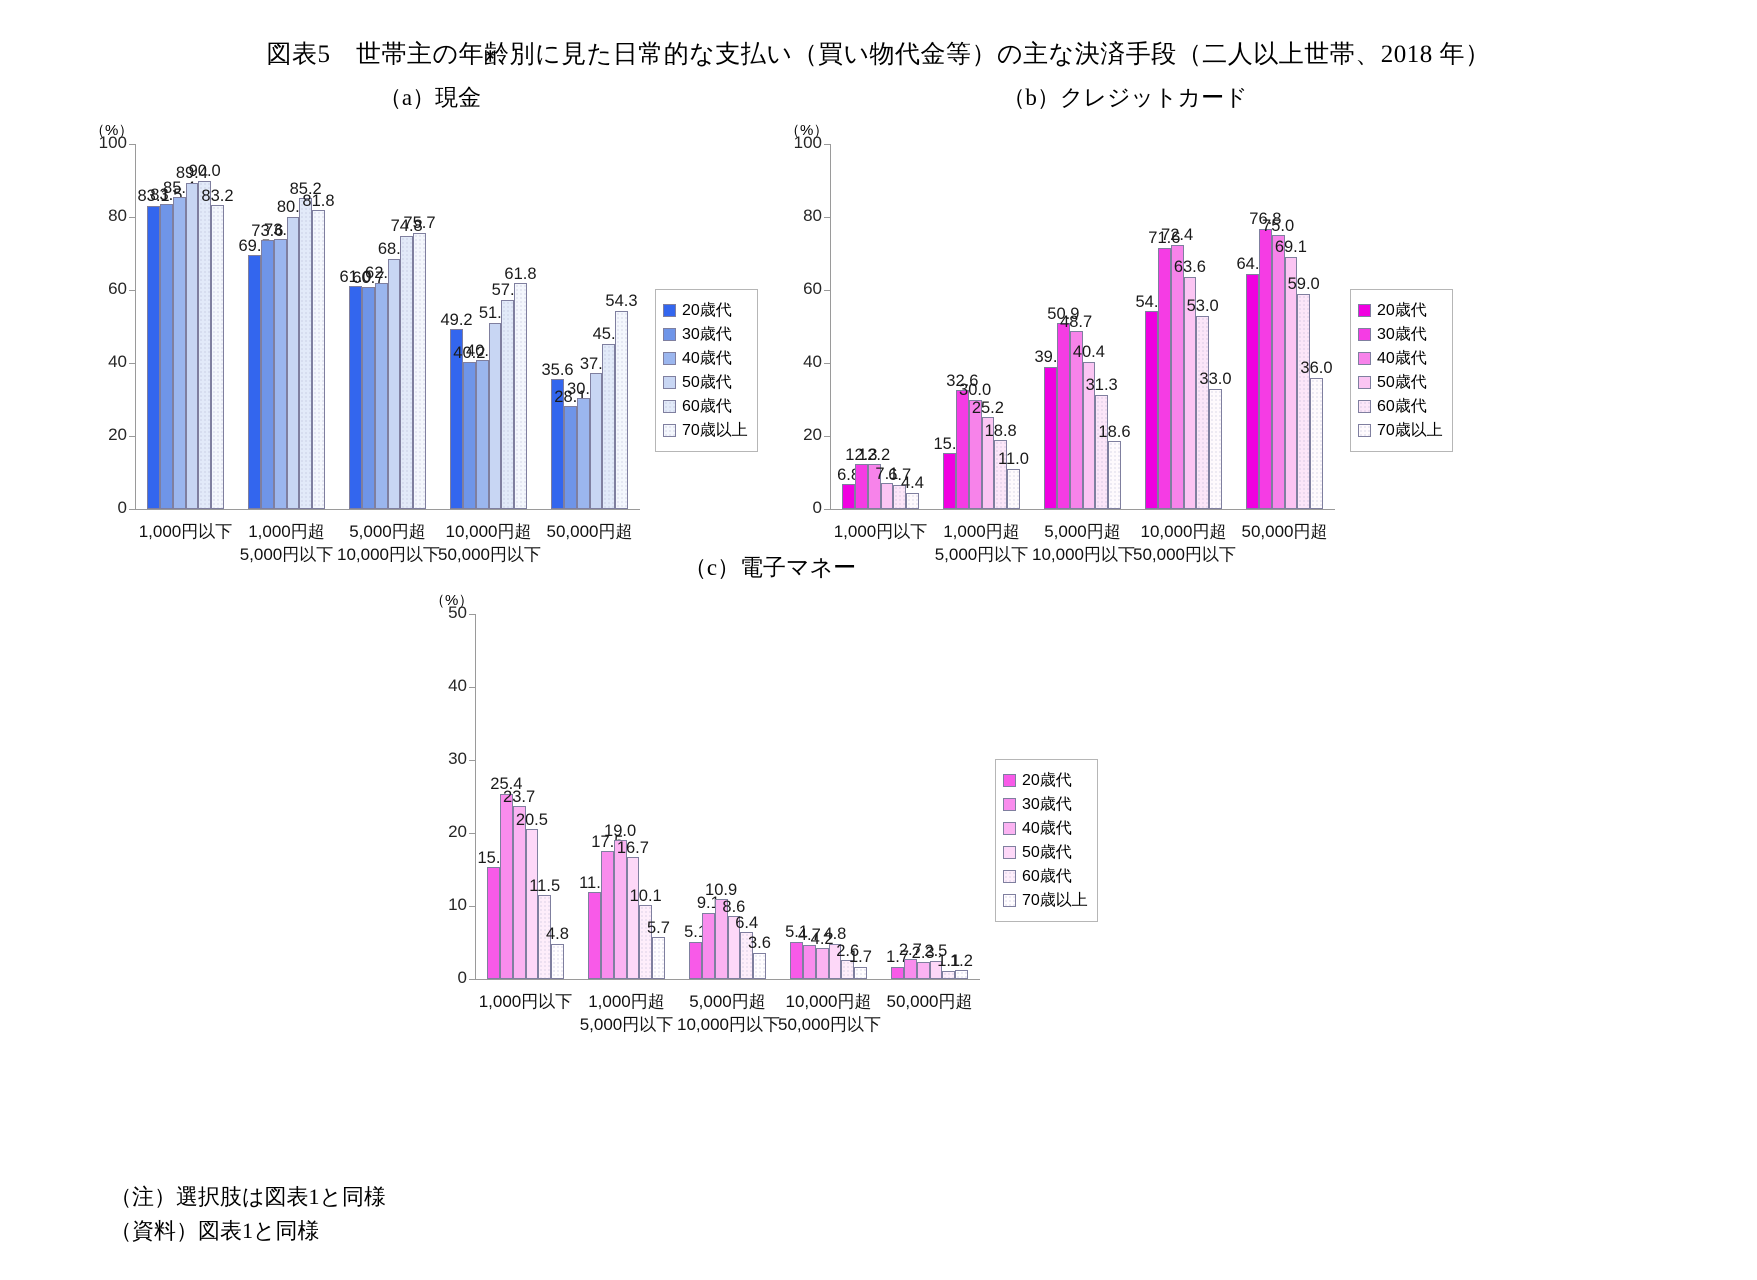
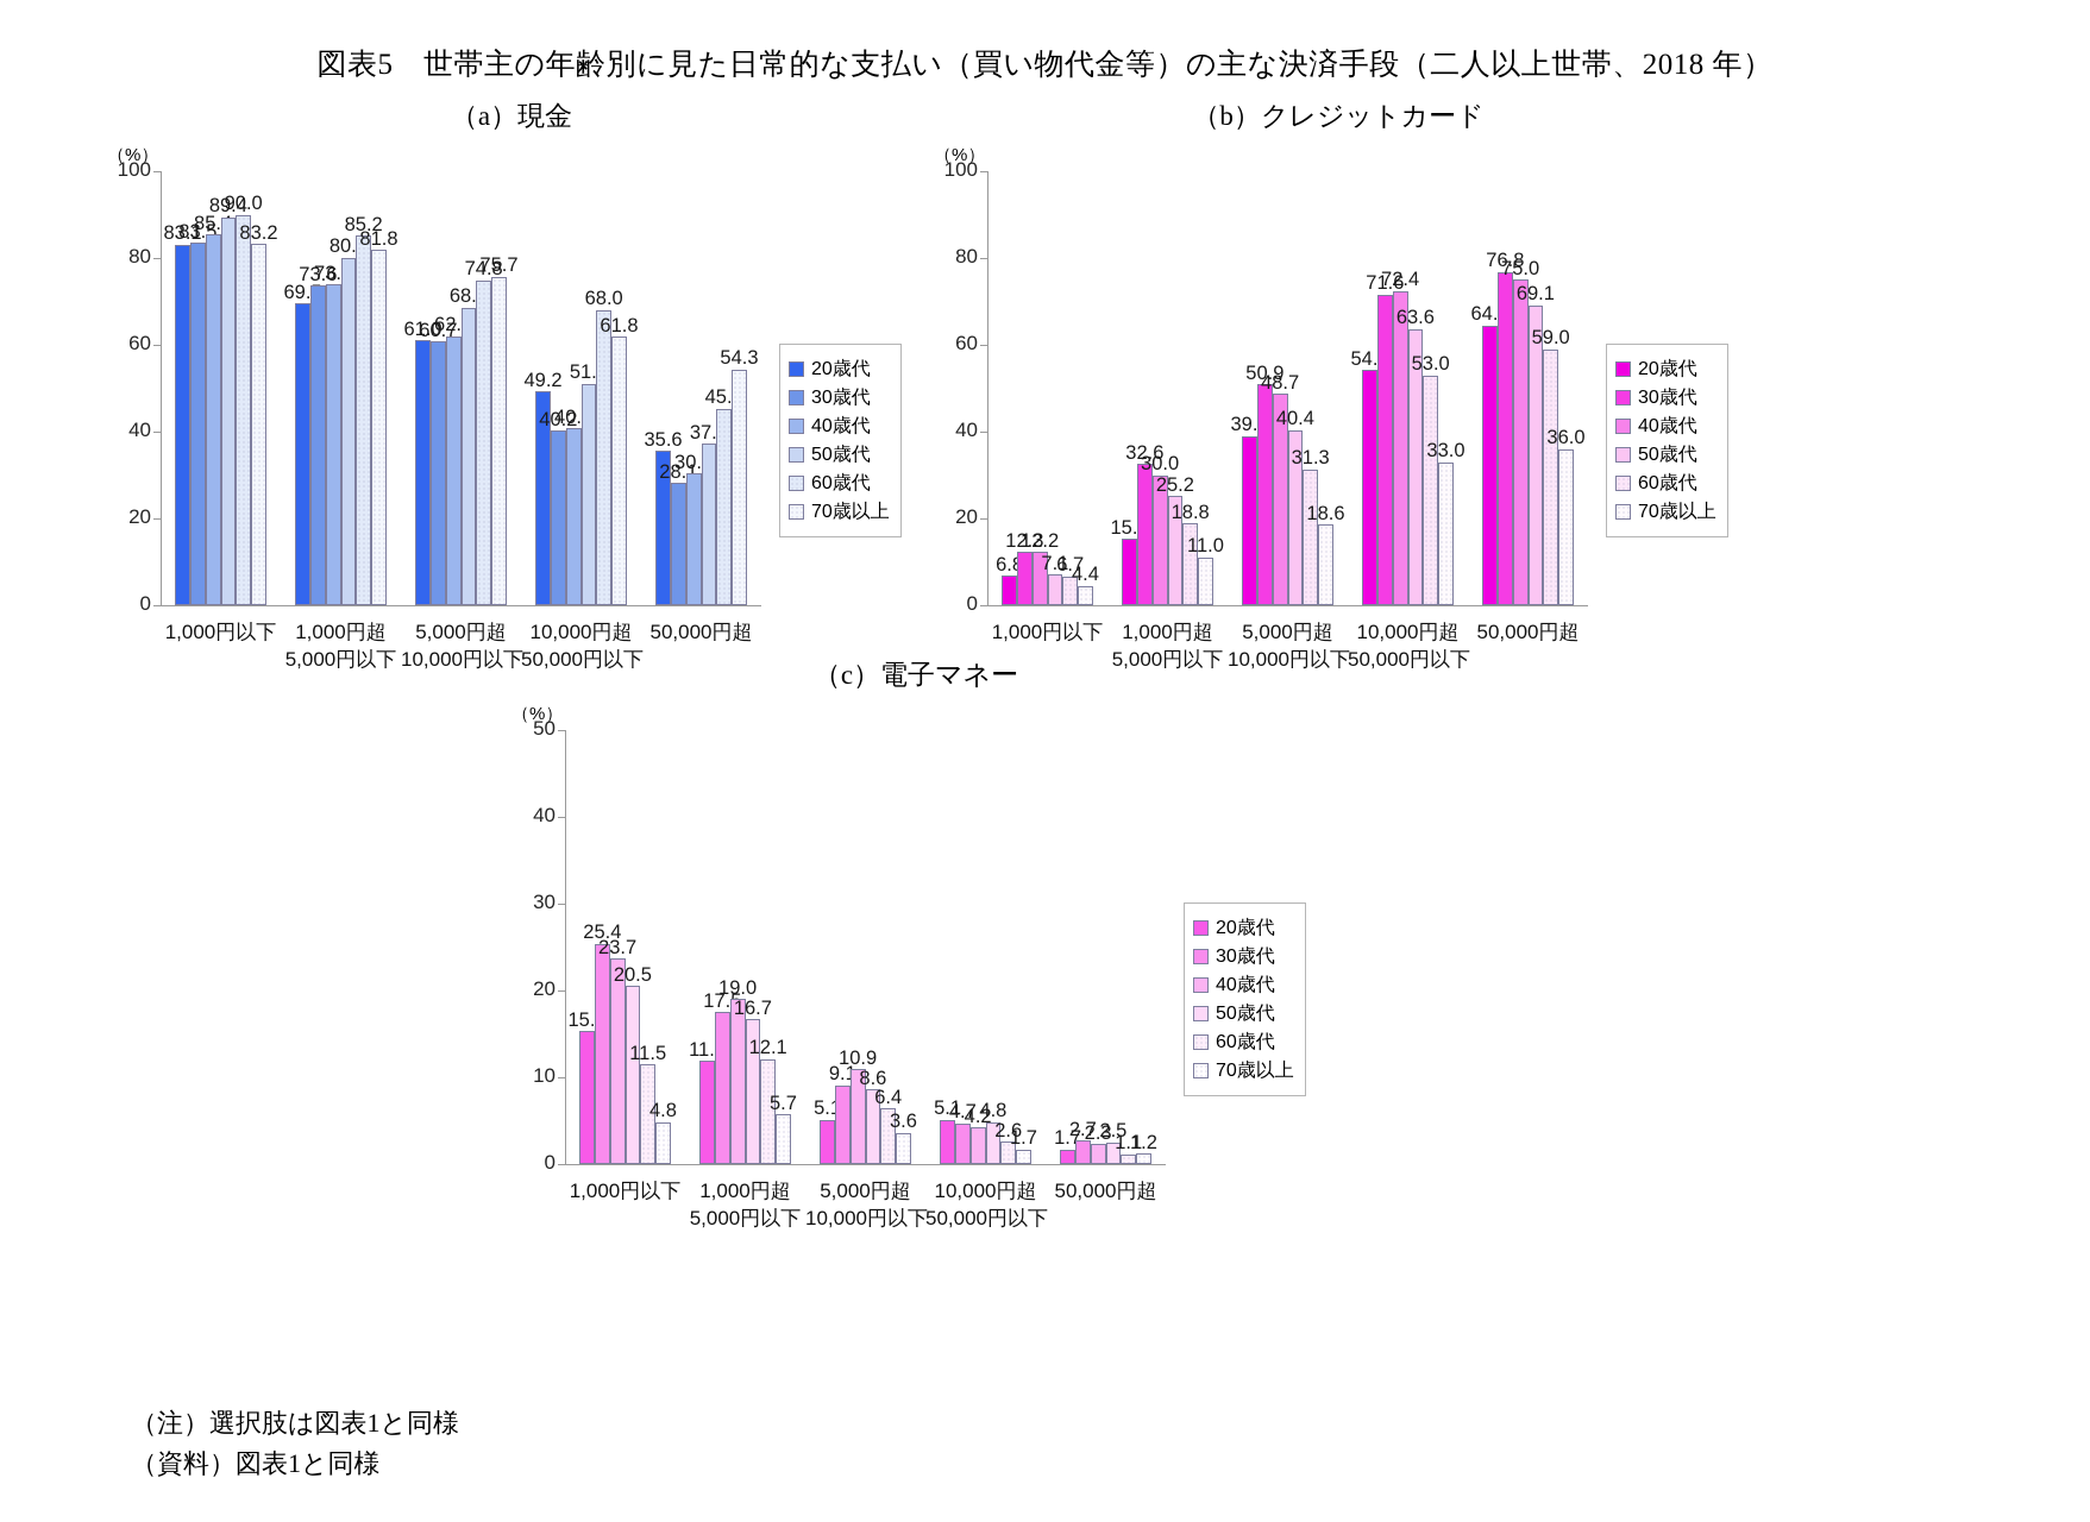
（a）現金/60歳代/10,000円超 50,000円以下: 57.3 -> 68.0
（c）電子マネー/60歳代/1,000円超 5,000円以下: 10.1 -> 12.1
